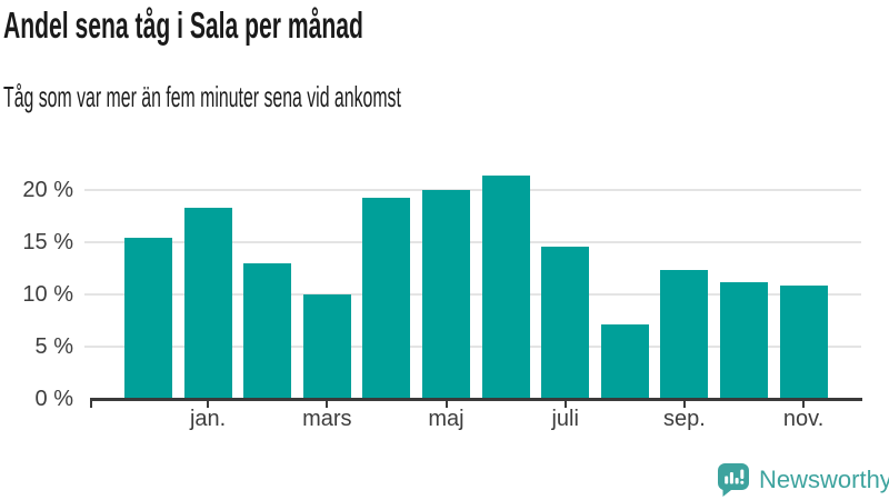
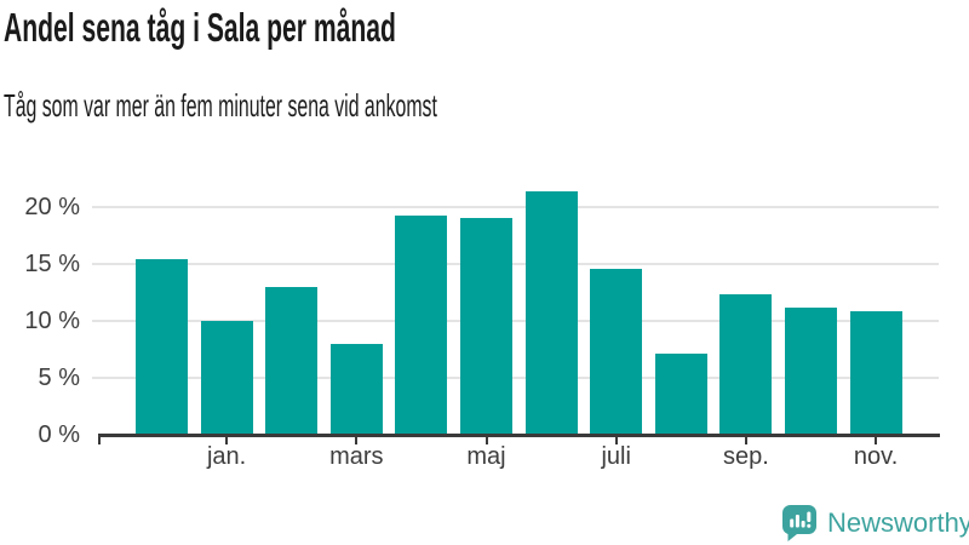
jan.: 18% -> 10%
mars: 10% -> 8%
maj: 20% -> 19%
